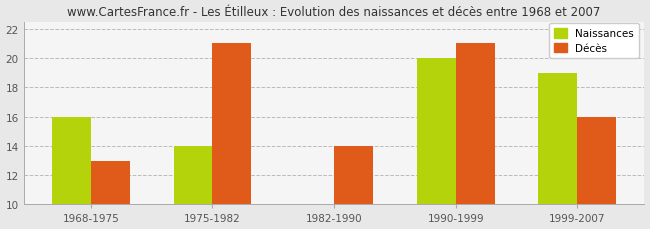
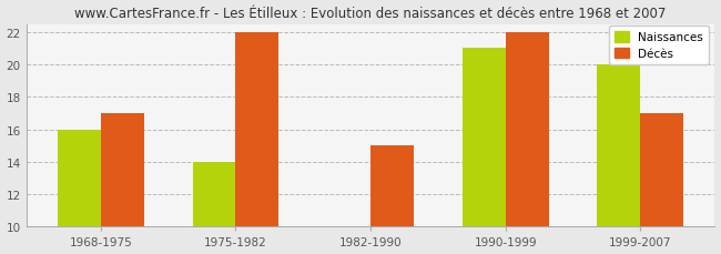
Décès/1968-1975: 13 -> 17
Décès/1975-1982: 21 -> 22
Décès/1982-1990: 14 -> 15
Naissances/1990-1999: 20 -> 21
Décès/1990-1999: 21 -> 22
Naissances/1999-2007: 19 -> 20
Décès/1999-2007: 16 -> 17
